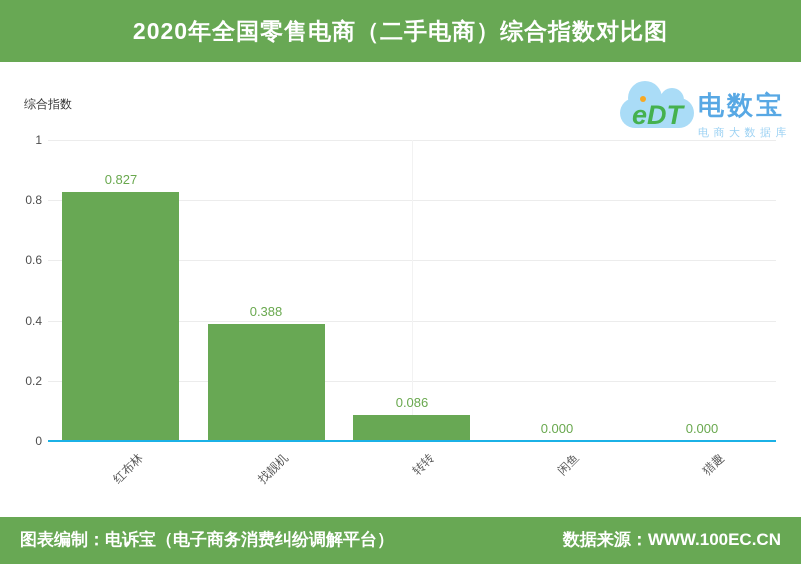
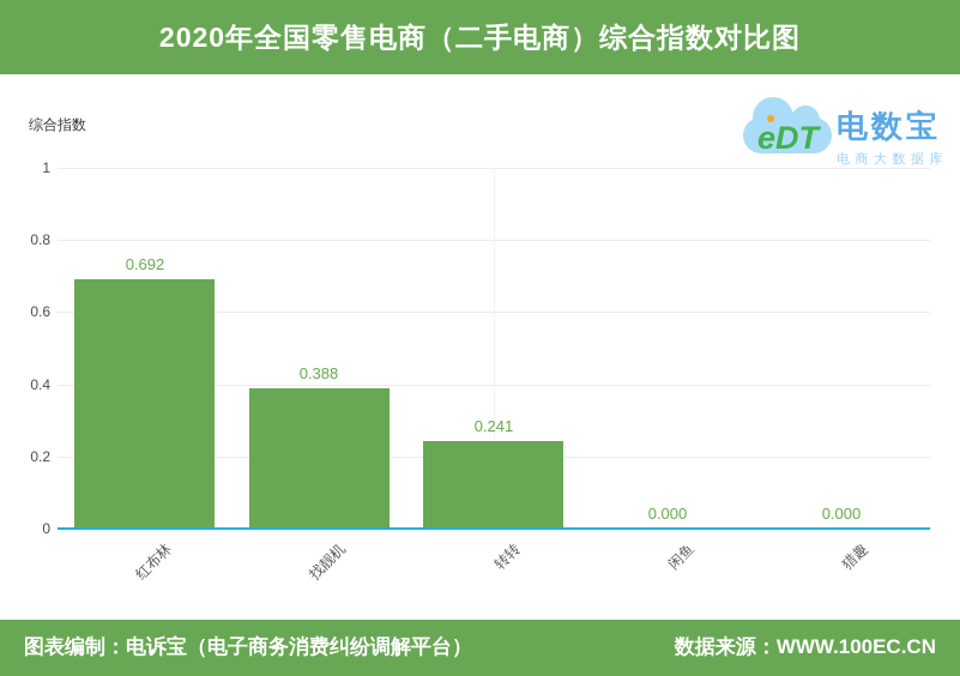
红布林: 0.827 -> 0.692
转转: 0.086 -> 0.241
